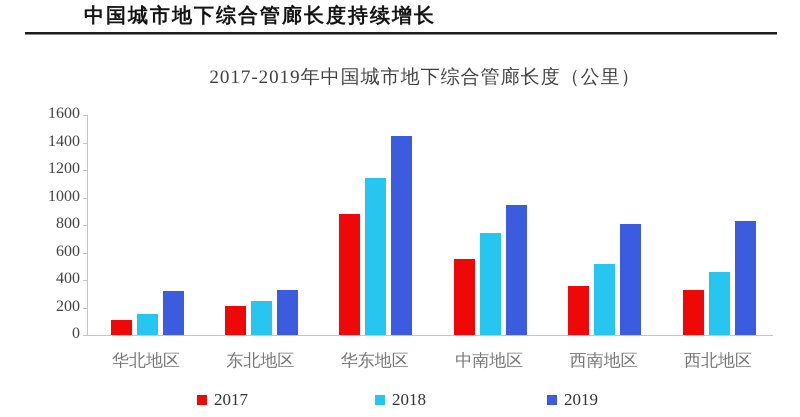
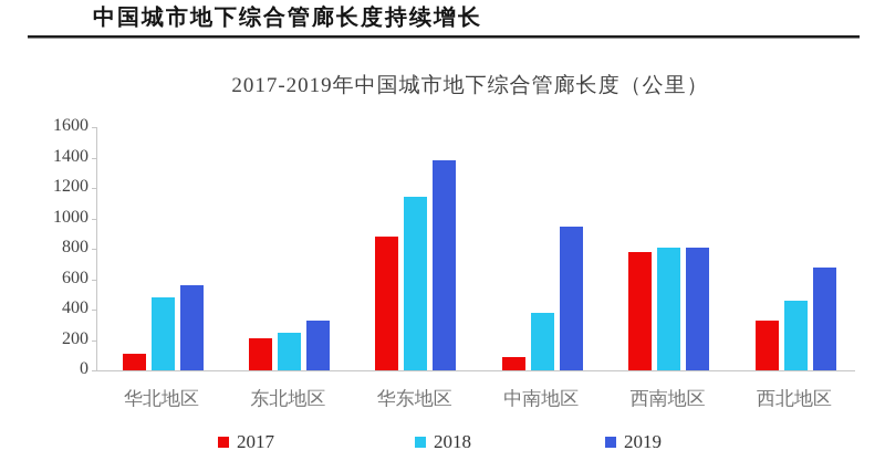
2018/华北地区: 150 -> 480
2019/华北地区: 320 -> 560
2019/华东地区: 1450 -> 1380
2017/中南地区: 560 -> 90
2018/中南地区: 740 -> 380
2017/西南地区: 360 -> 780
2018/西南地区: 520 -> 810
2019/西北地区: 830 -> 680
